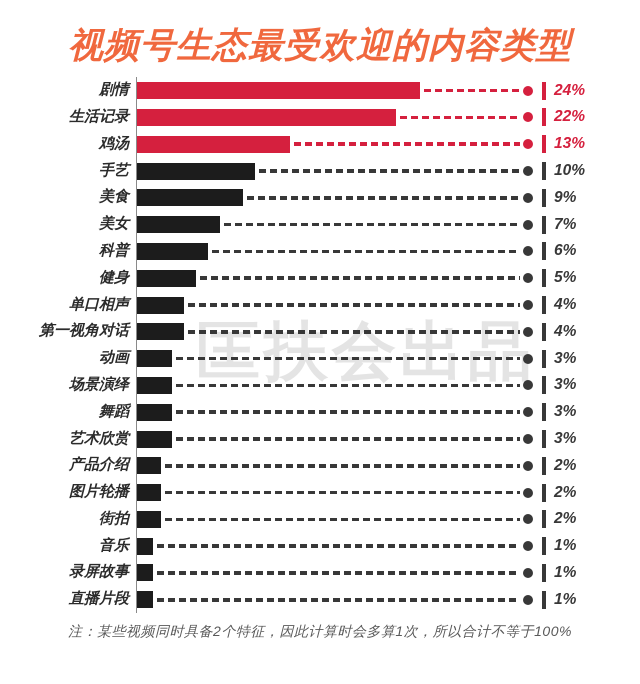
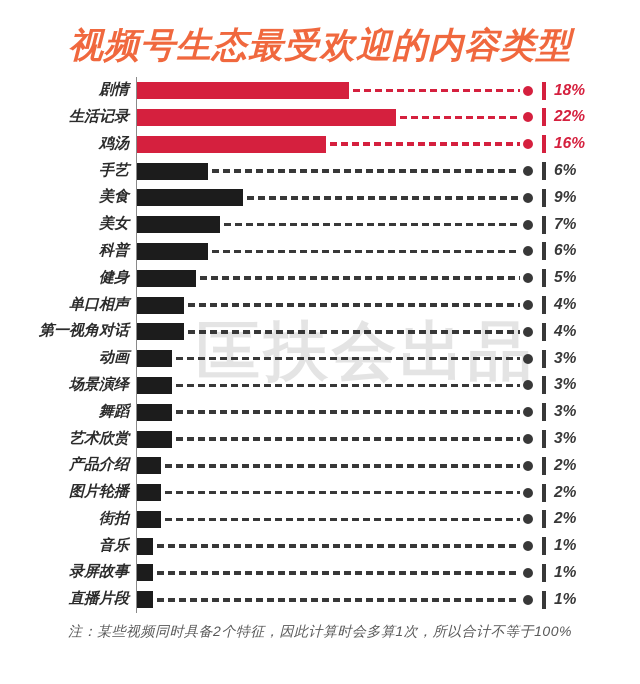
剧情: 24% -> 18%
鸡汤: 13% -> 16%
手艺: 10% -> 6%
